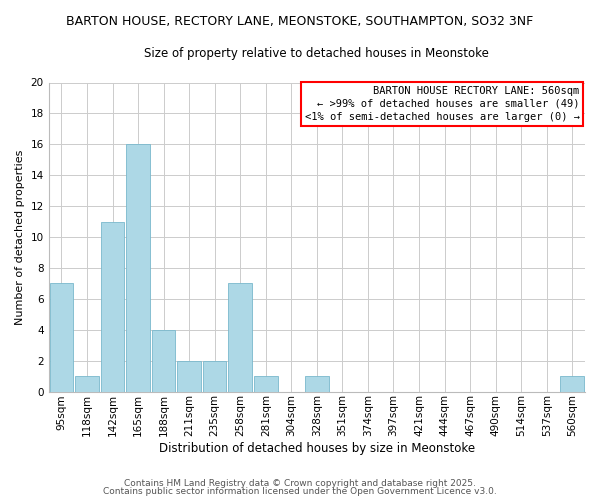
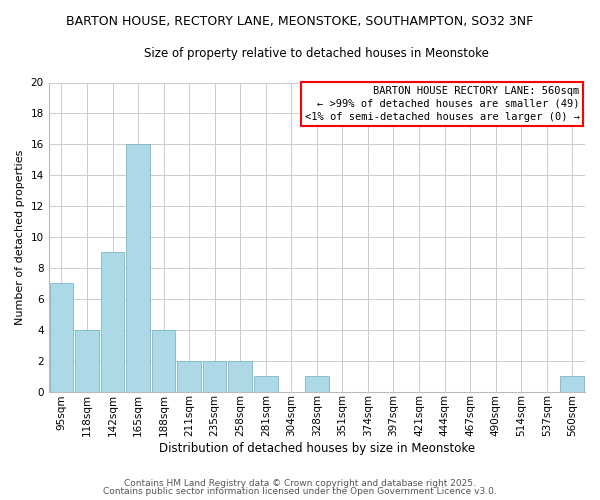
118sqm: 1 -> 4
142sqm: 11 -> 9
258sqm: 7 -> 2
